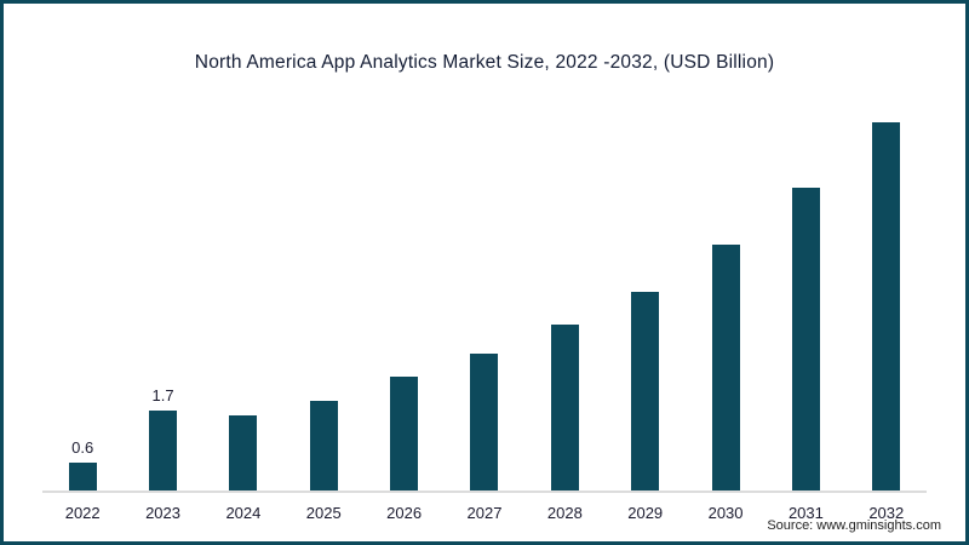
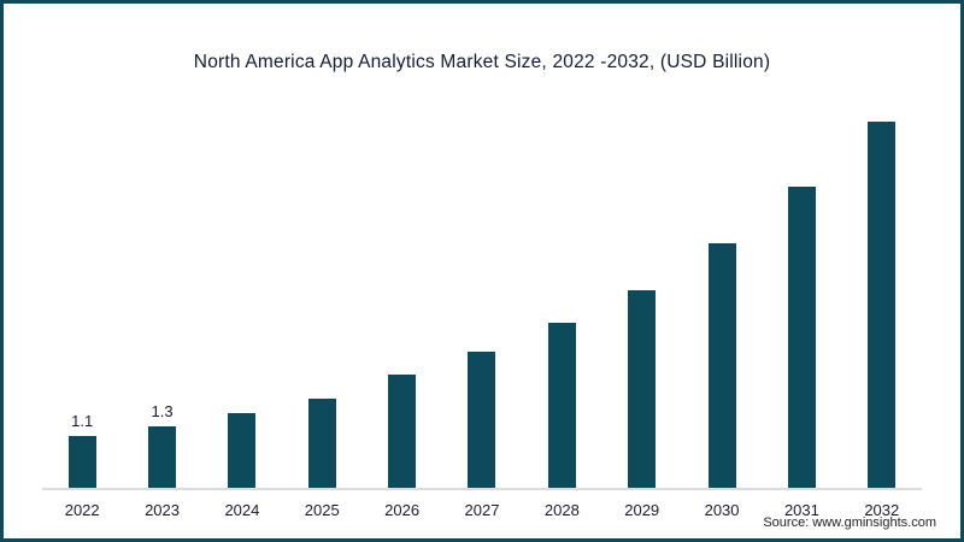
2022: 0.6 -> 1.1
2023: 1.7 -> 1.3
